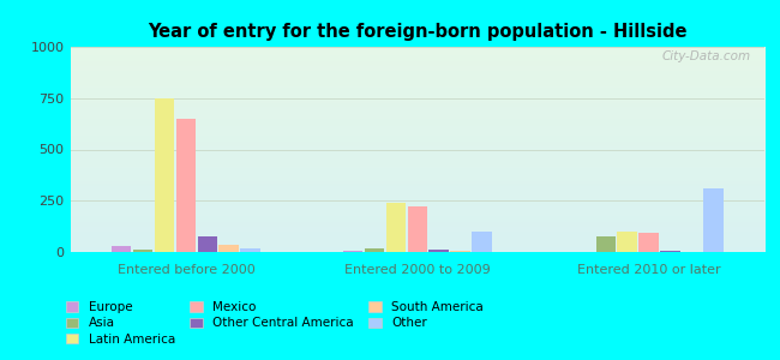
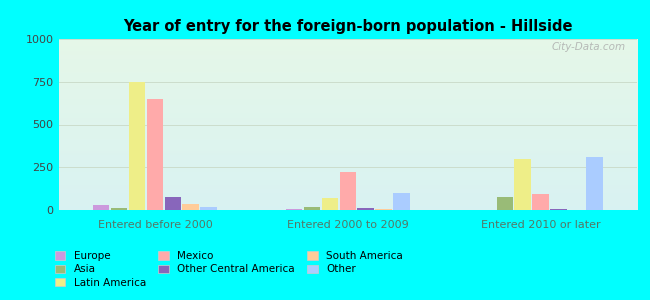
Latin America/Entered 2000 to 2009: 240 -> 70
Latin America/Entered 2010 or later: 100 -> 300
